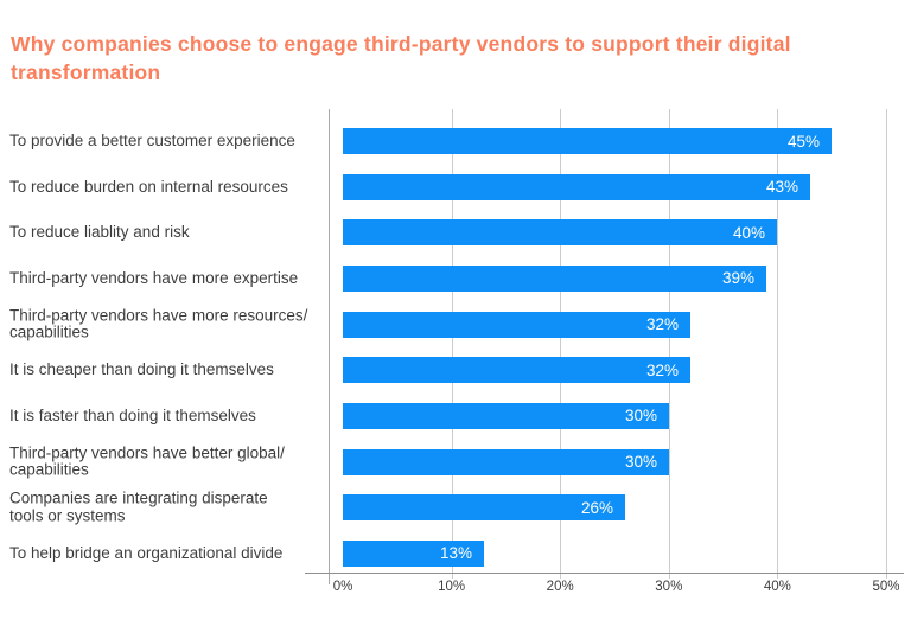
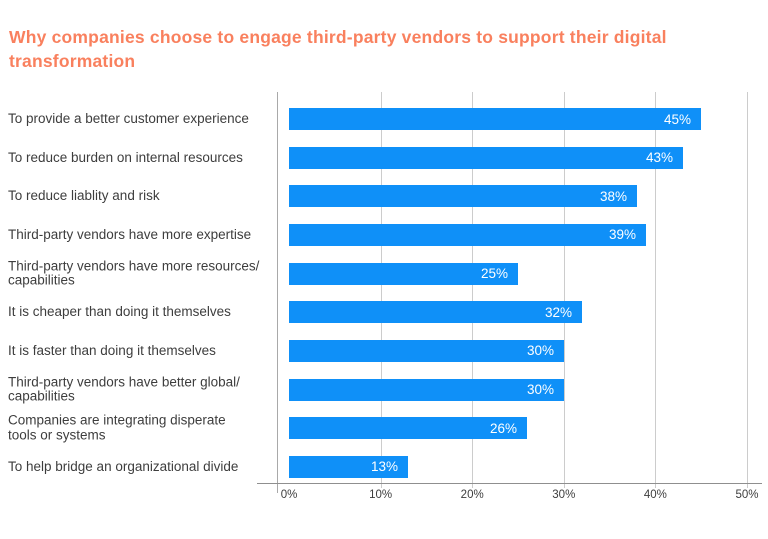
To reduce liablity and risk: 40% -> 38%
Third-party vendors have more resources/ capabilities: 32% -> 25%
